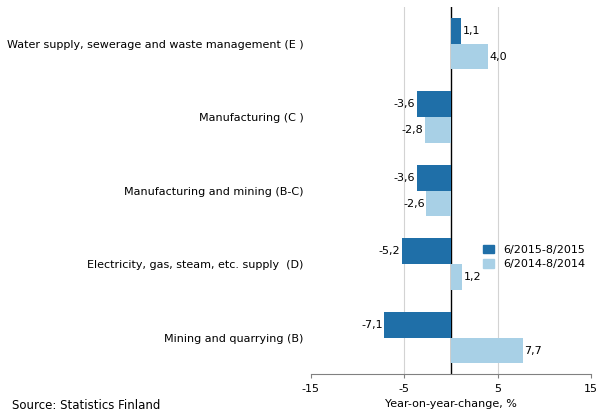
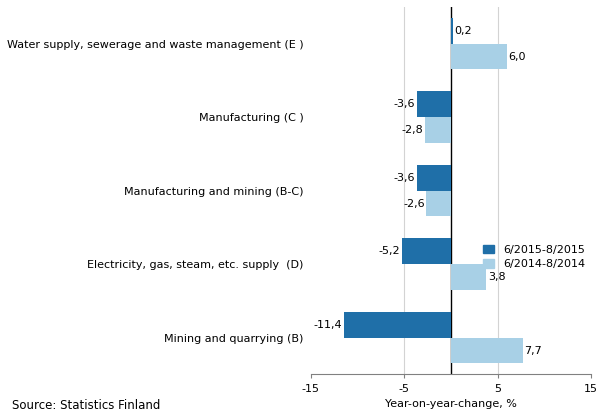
6/2015-8/2015/Water supply, sewerage and waste management (E ): 1,1 -> 0,2
6/2014-8/2014/Water supply, sewerage and waste management (E ): 4,0 -> 6,0
6/2014-8/2014/Electricity, gas, steam, etc. supply (D): 1,2 -> 3,8
6/2015-8/2015/Mining and quarrying (B): -7,1 -> -11,4
